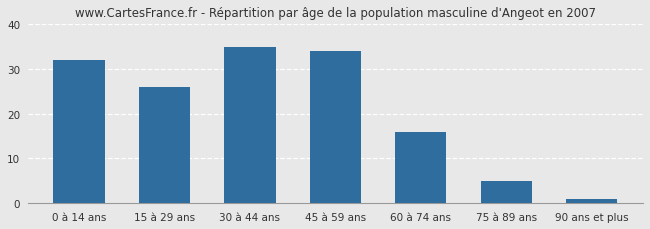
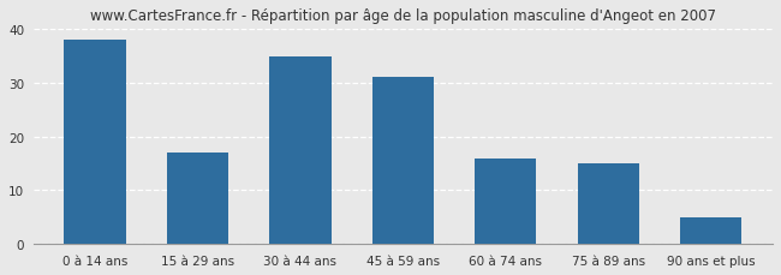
0 à 14 ans: 32 -> 38
15 à 29 ans: 26 -> 17
45 à 59 ans: 34 -> 31
75 à 89 ans: 5 -> 15
90 ans et plus: 1 -> 5
